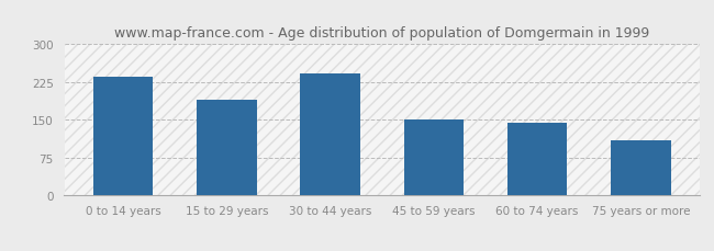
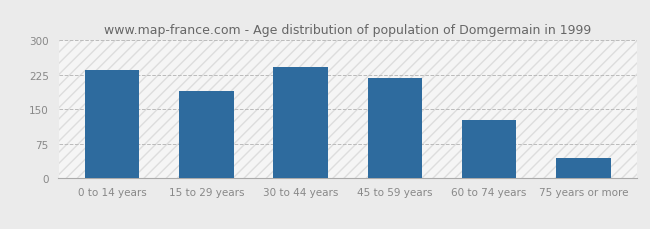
45 to 59 years: 150 -> 218
60 to 74 years: 145 -> 128
75 years or more: 110 -> 45
